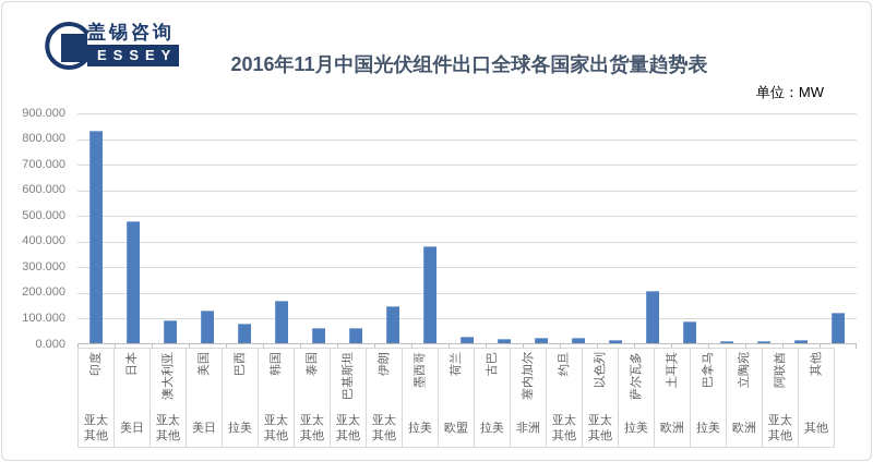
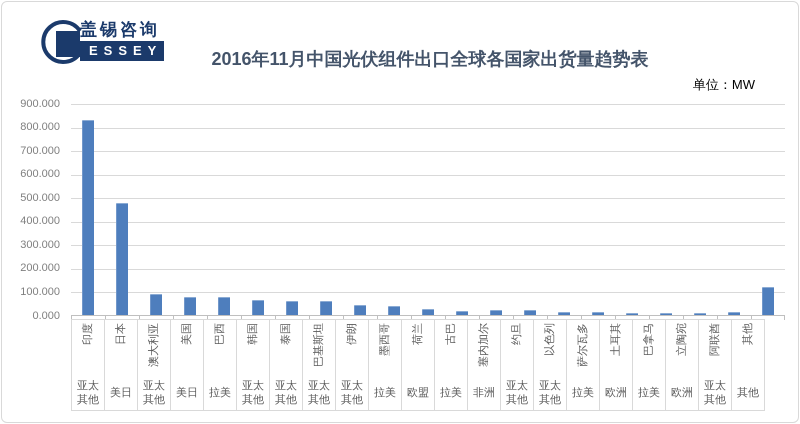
美国: 130 -> 80
韩国: 170 -> 70
伊朗: 150 -> 40
墨西哥: 380 -> 40
萨尔瓦多: 210 -> 20
土耳其: 90 -> 10
